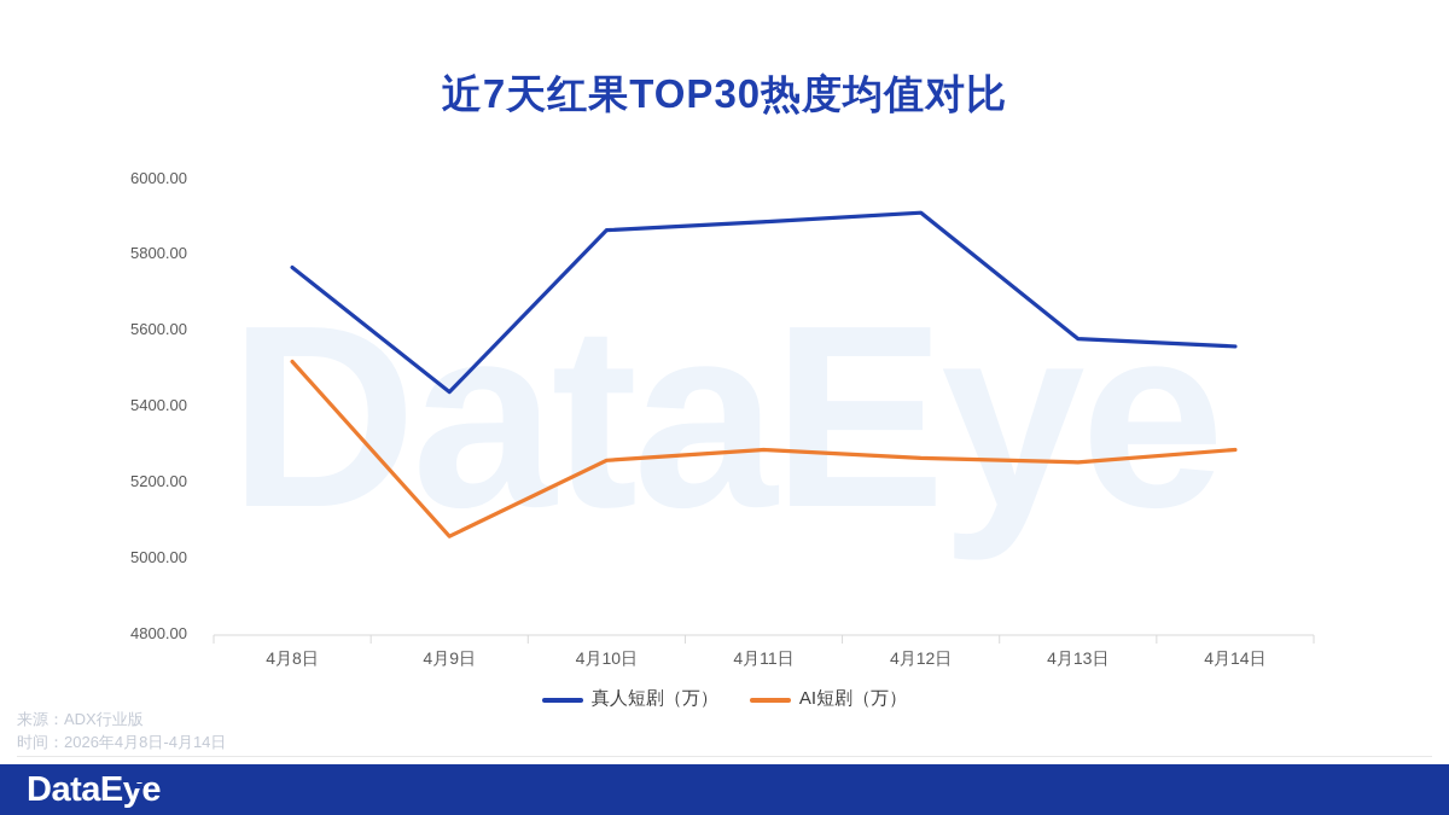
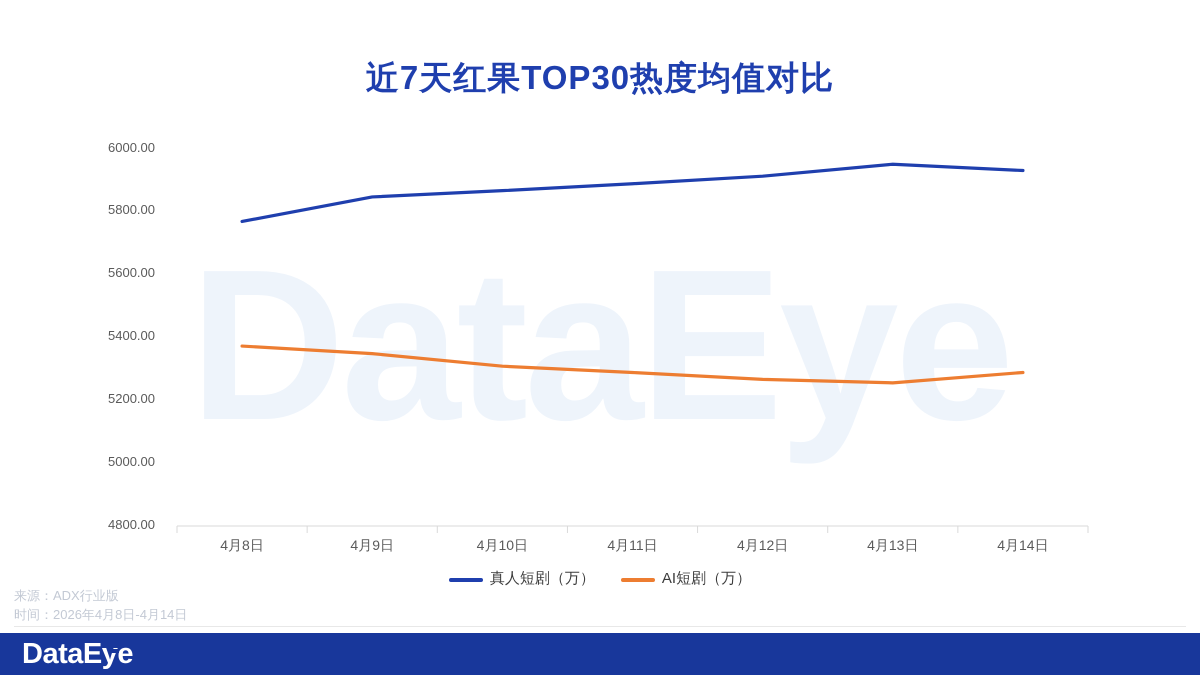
AI短剧（万）/4月8日: 5520 -> 5370
真人短剧（万）/4月9日: 5440 -> 5850
AI短剧（万）/4月9日: 5060 -> 5350
AI短剧（万）/4月10日: 5260 -> 5310
真人短剧（万）/4月13日: 5580 -> 5950
真人短剧（万）/4月14日: 5560 -> 5930
